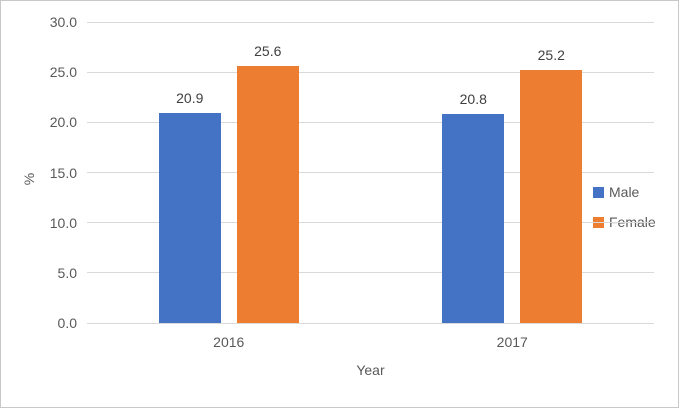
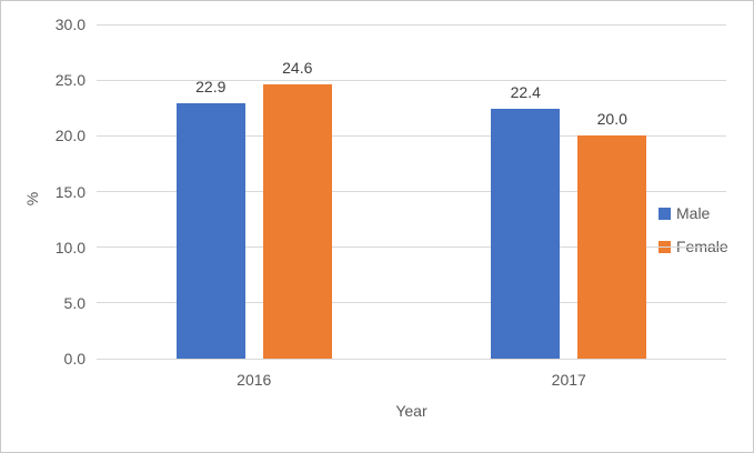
Male/2016: 20.9 -> 22.9
Female/2016: 25.6 -> 24.6
Male/2017: 20.8 -> 22.4
Female/2017: 25.2 -> 20.0
